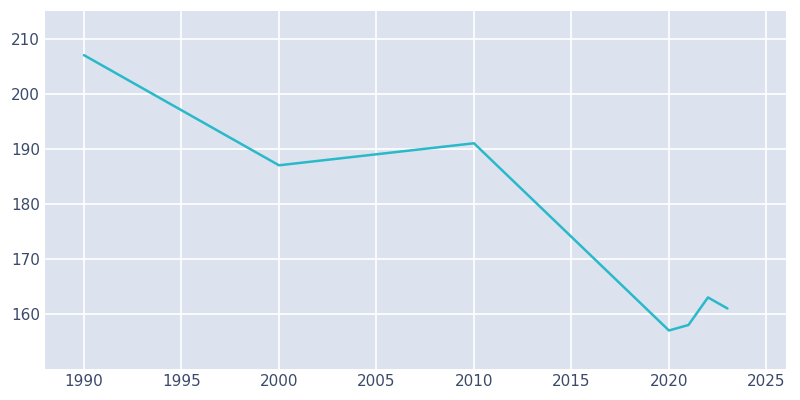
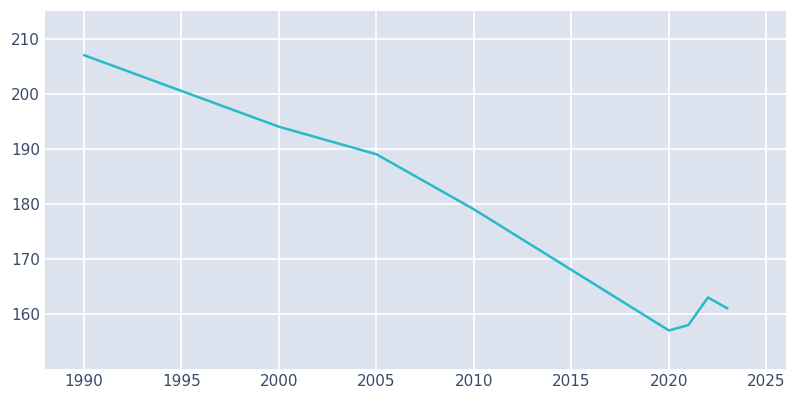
2000: 187 -> 194
2010: 191 -> 179
